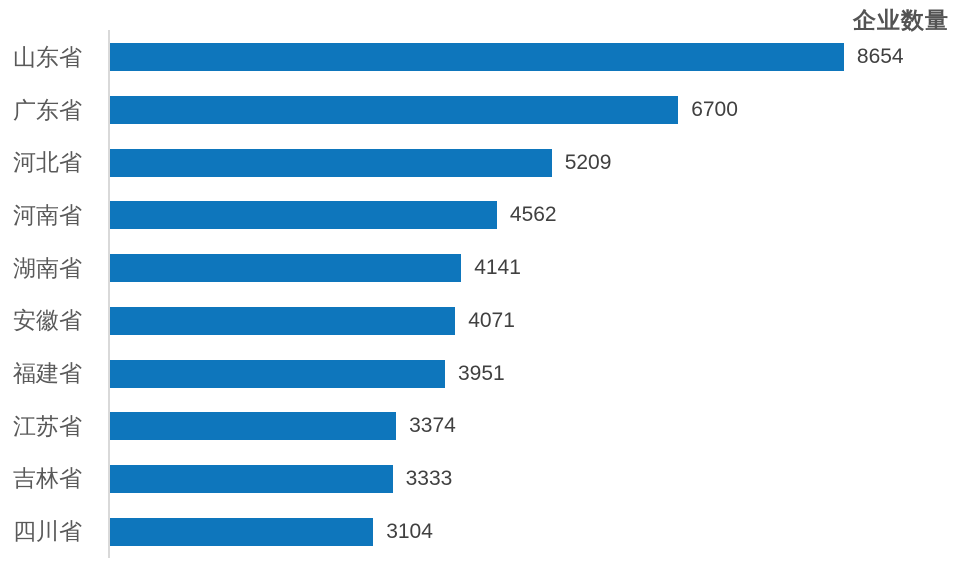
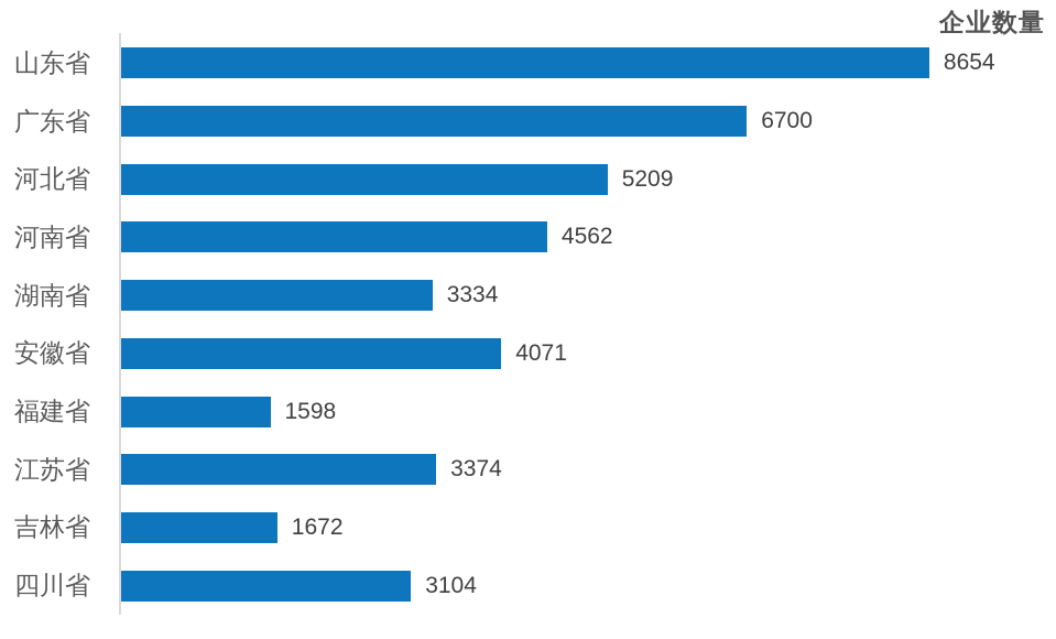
湖南省: 4141 -> 3334
福建省: 3951 -> 1598
吉林省: 3333 -> 1672
